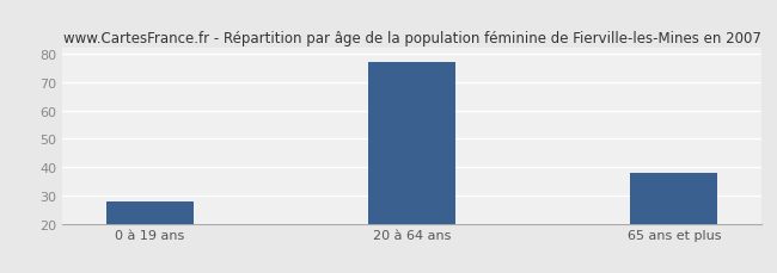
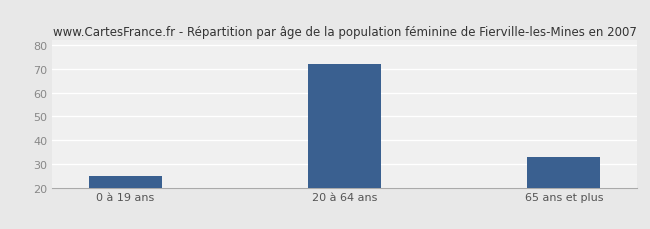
0 à 19 ans: 28 -> 25
20 à 64 ans: 77 -> 72
65 ans et plus: 38 -> 33
